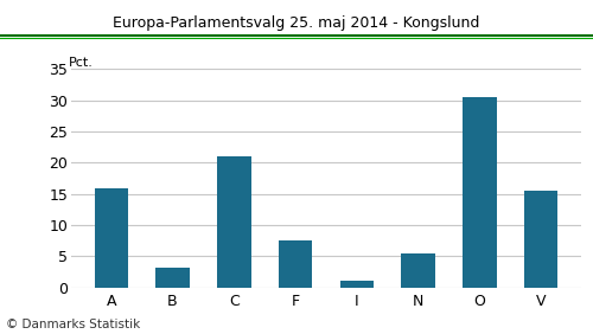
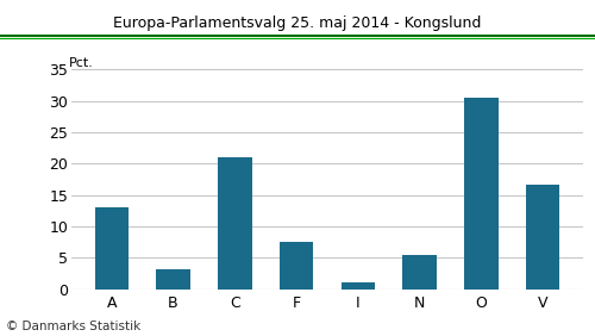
A: 15.9 -> 13.0
V: 15.5 -> 16.6
